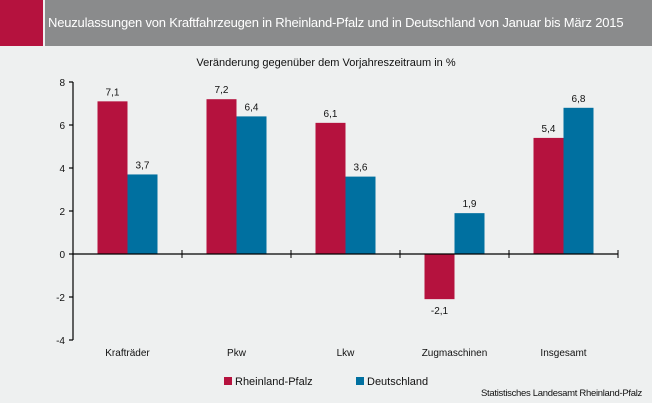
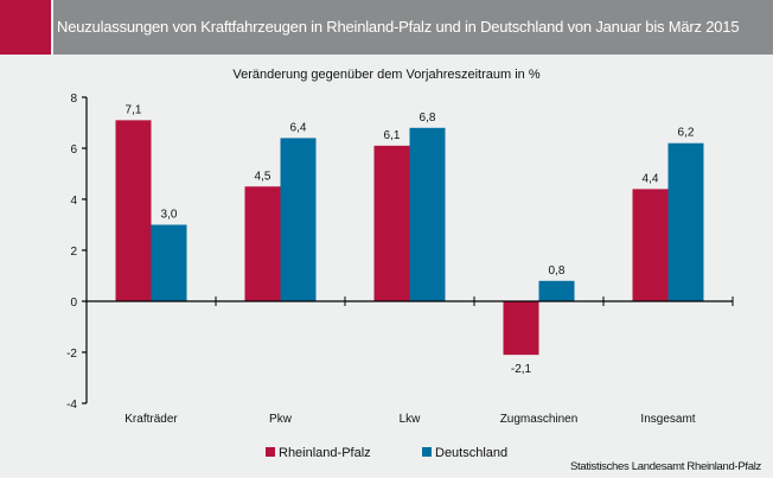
Deutschland/Krafträder: 3,7 -> 3,0
Rheinland-Pfalz/Pkw: 7,2 -> 4,5
Deutschland/Lkw: 3,6 -> 6,8
Deutschland/Zugmaschinen: 1,9 -> 0,8
Rheinland-Pfalz/Insgesamt: 5,4 -> 4,4
Deutschland/Insgesamt: 6,8 -> 6,2
